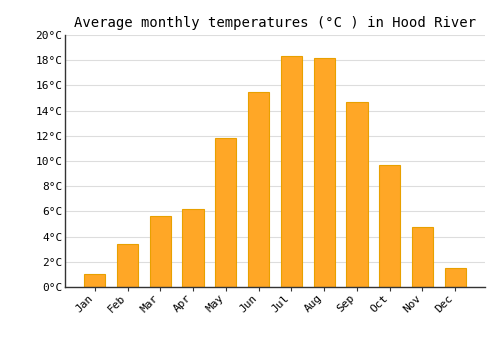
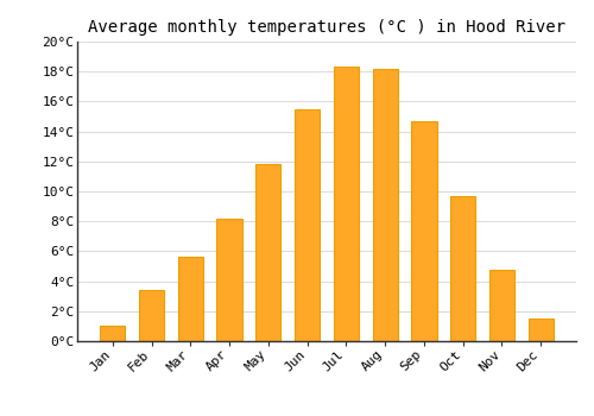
Apr: 6.2°C -> 8.2°C
